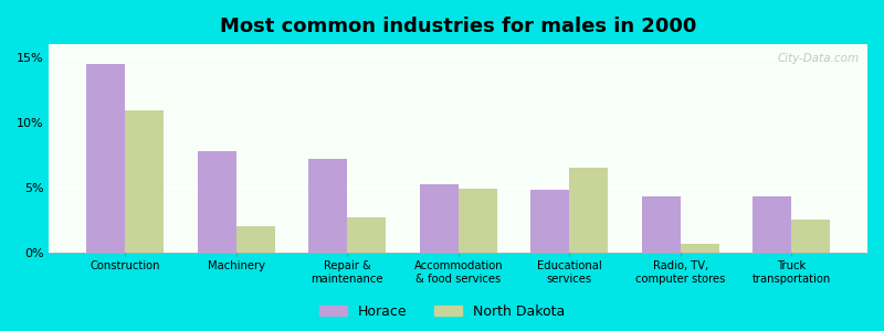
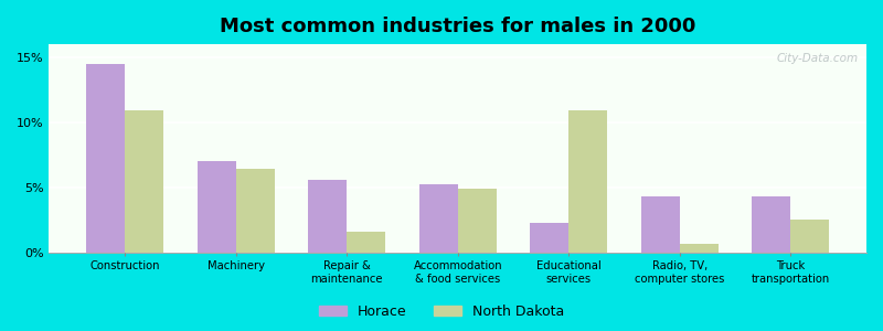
Horace/Machinery: 7.8% -> 7.0%
North Dakota/Machinery: 2.0% -> 6.4%
Horace/Repair & maintenance: 7.2% -> 5.6%
North Dakota/Repair & maintenance: 2.7% -> 1.6%
Horace/Educational services: 4.8% -> 2.3%
North Dakota/Educational services: 6.5% -> 10.9%
